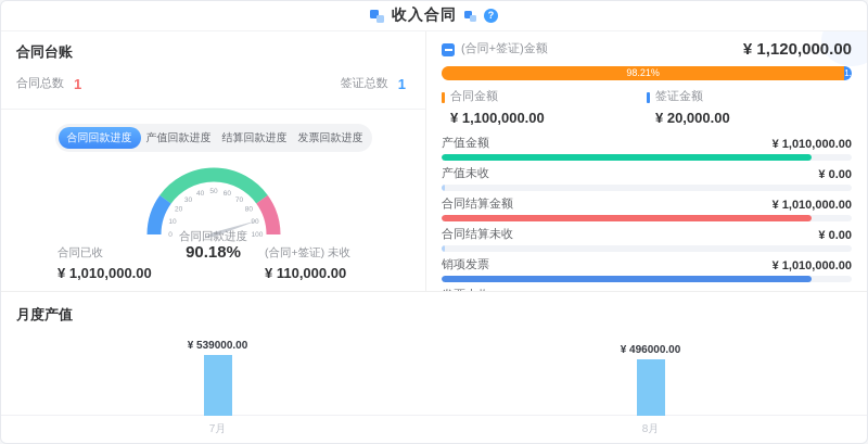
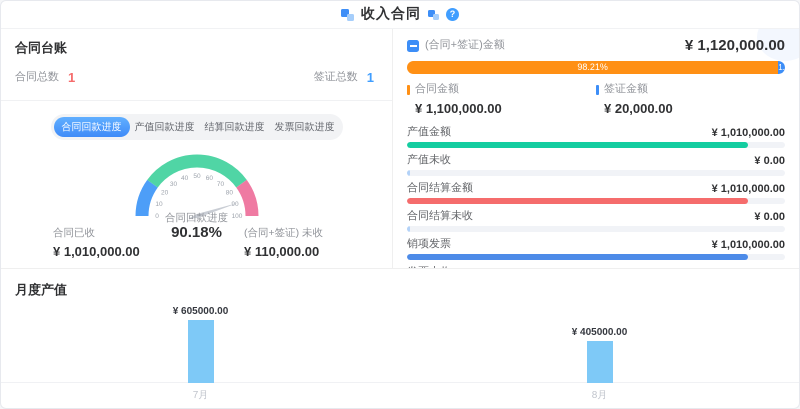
月度产值/7月: 539000.00 -> 605000.00
月度产值/8月: 496000.00 -> 405000.00
